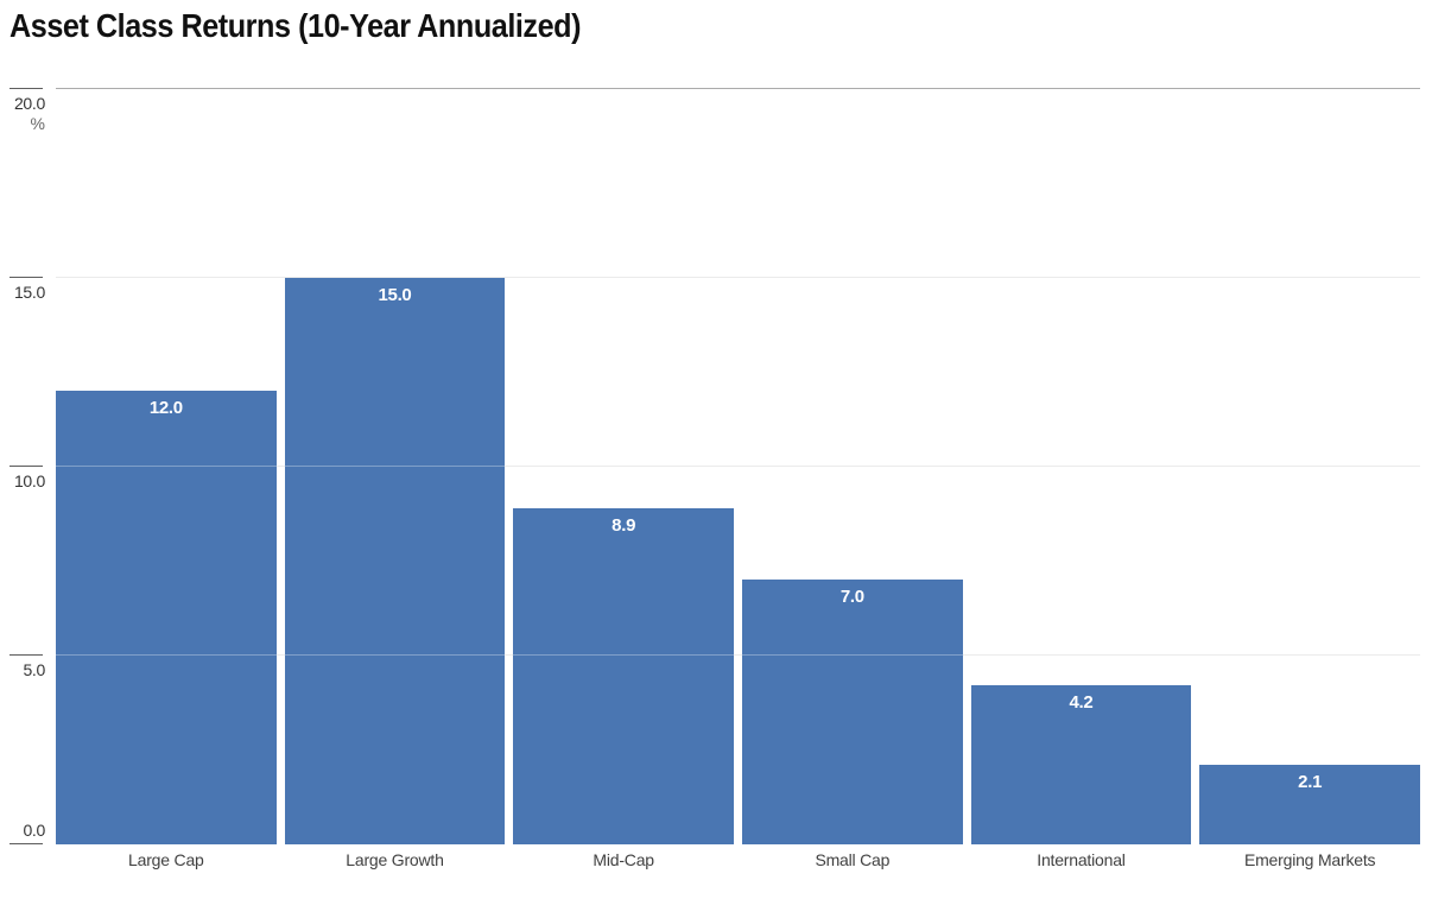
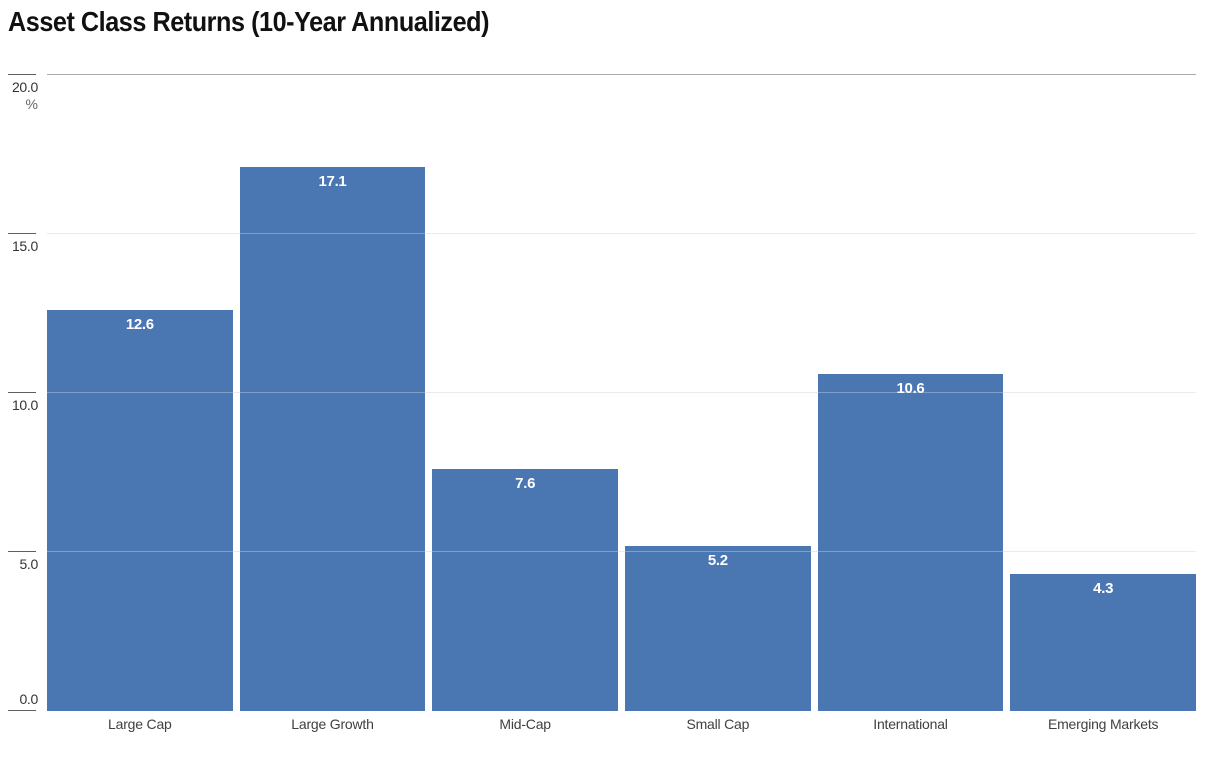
Large Cap: 12.0 -> 12.6
Large Growth: 15.0 -> 17.1
Mid-Cap: 8.9 -> 7.6
Small Cap: 7.0 -> 5.2
International: 4.2 -> 10.6
Emerging Markets: 2.1 -> 4.3
